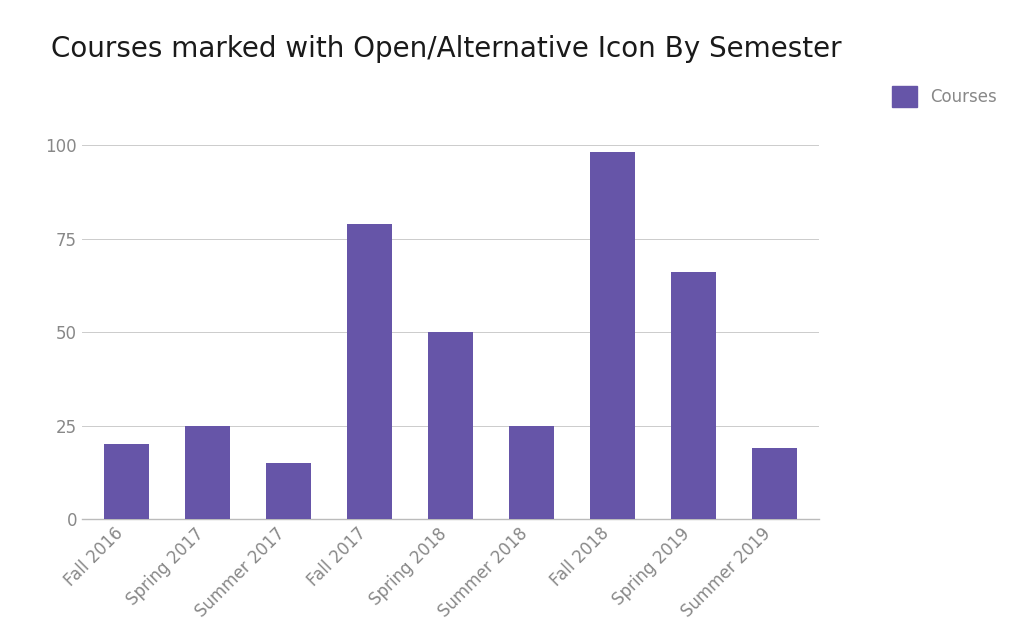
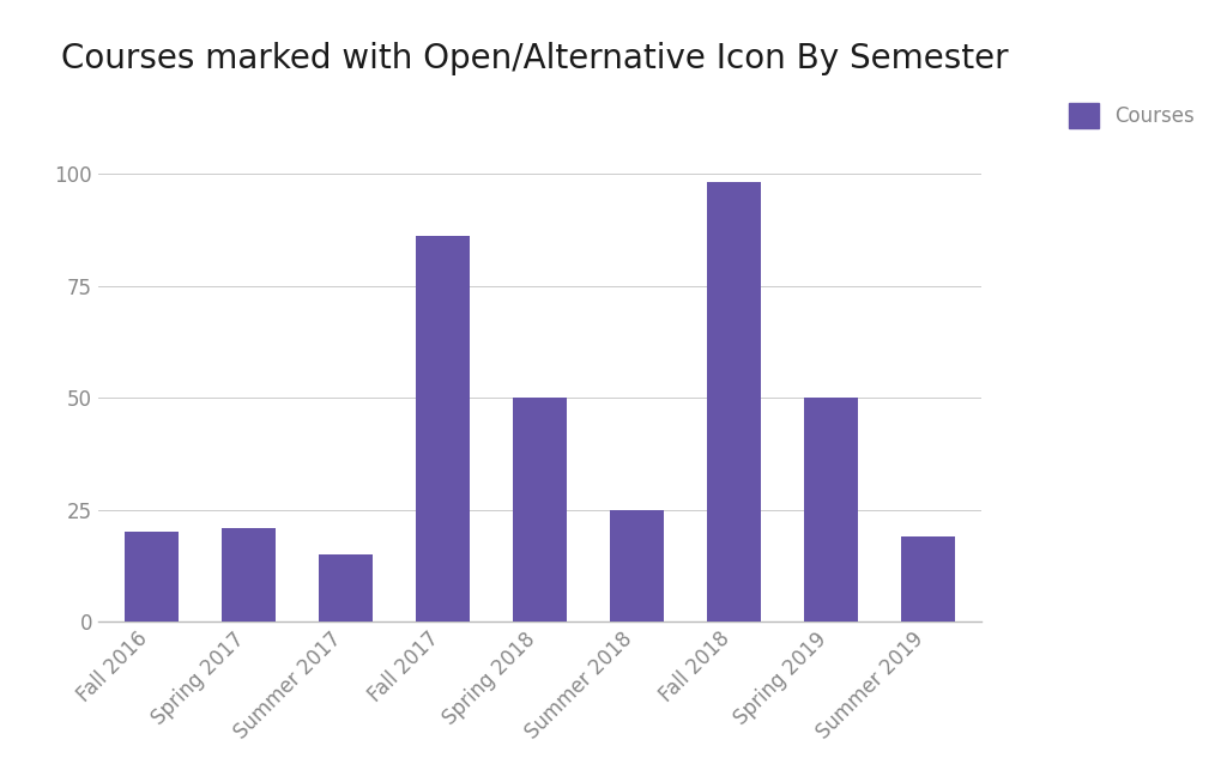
Spring 2017: 25 -> 21
Fall 2017: 79 -> 86
Spring 2019: 66 -> 50
